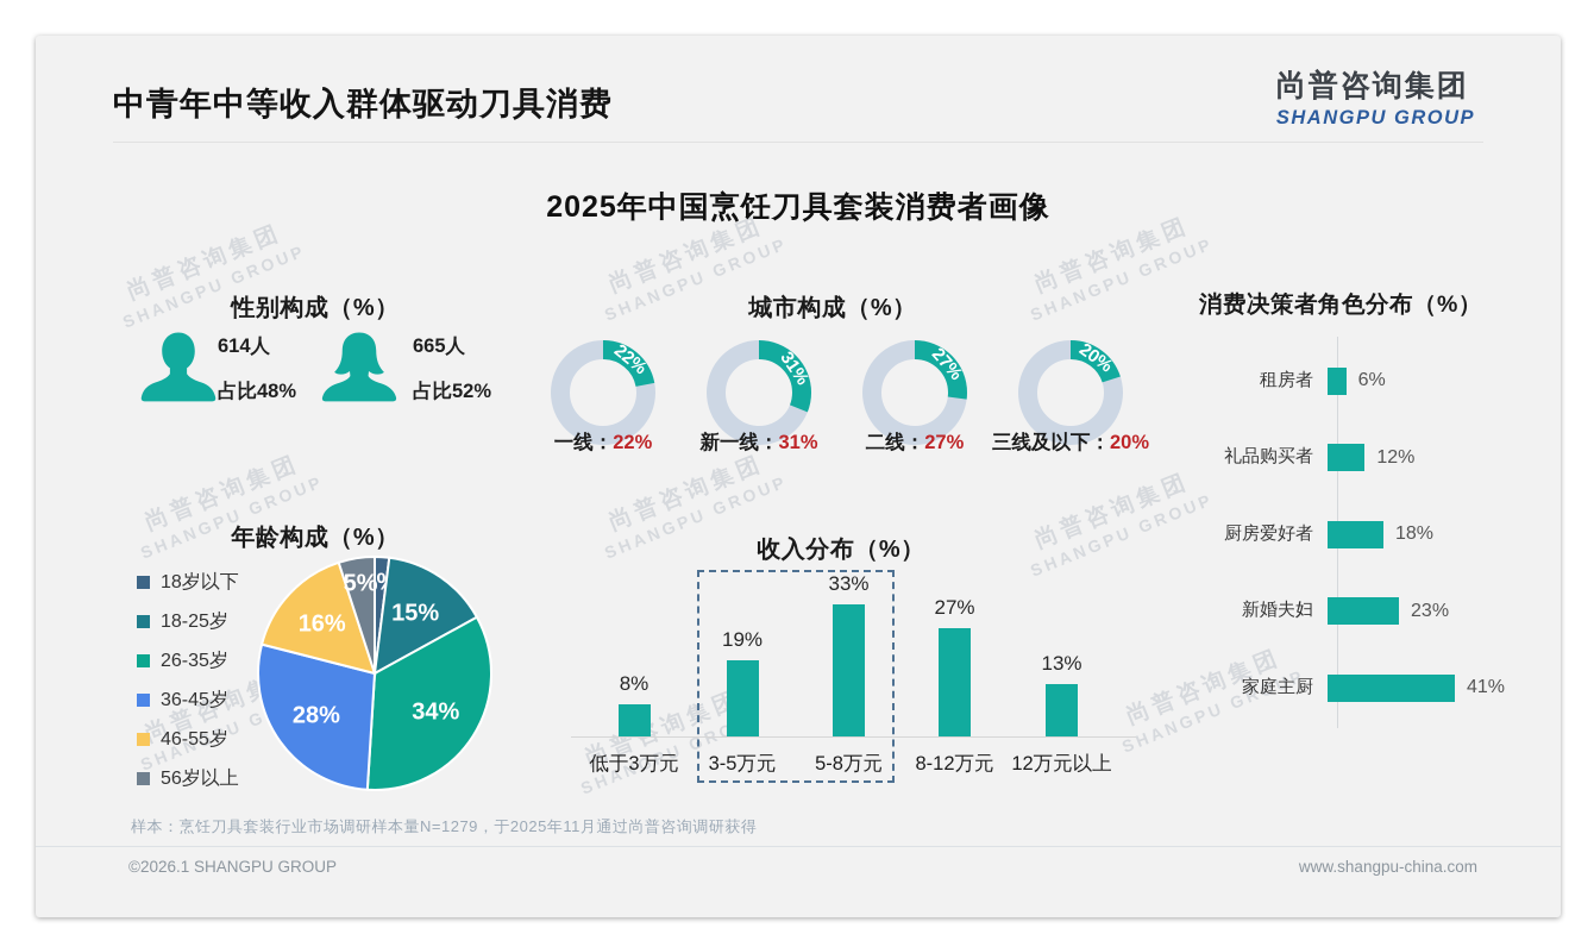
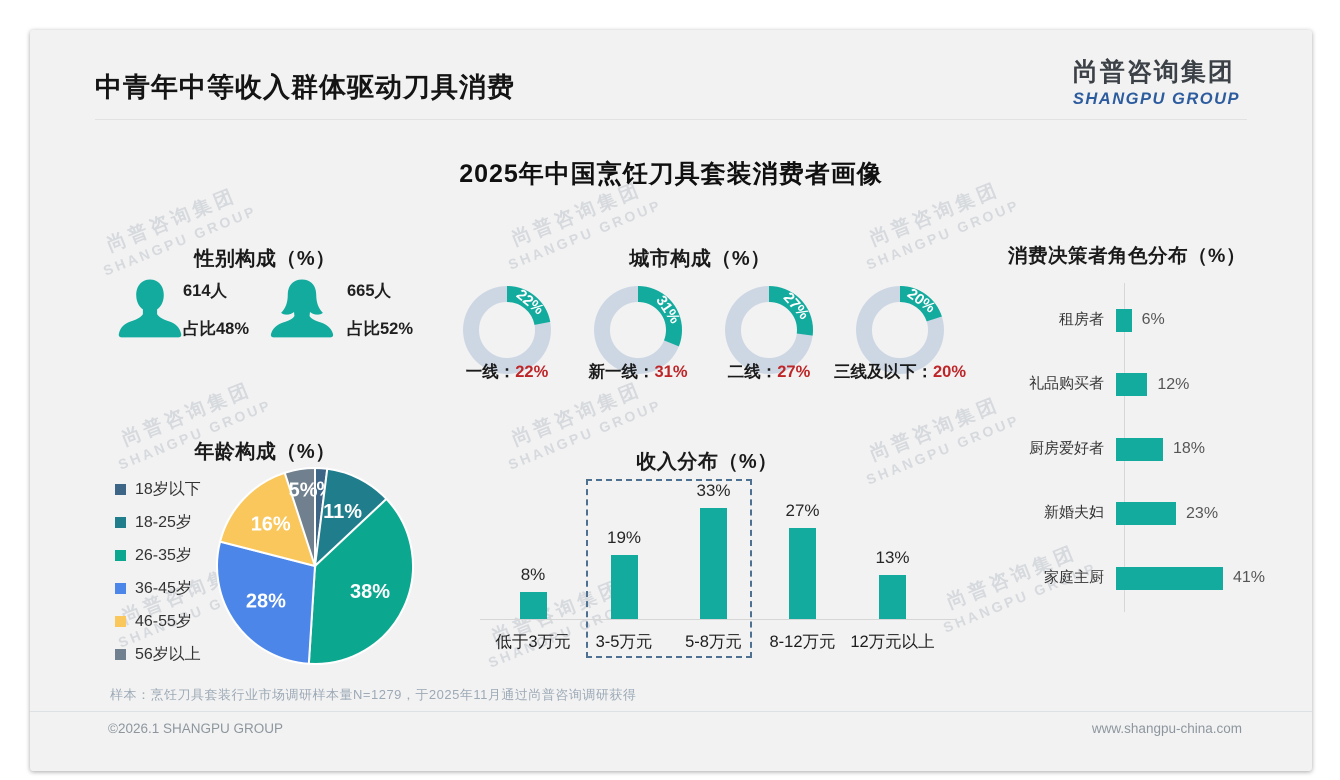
年龄构成（%）/18-25岁: 15% -> 11%
年龄构成（%）/26-35岁: 34% -> 38%
